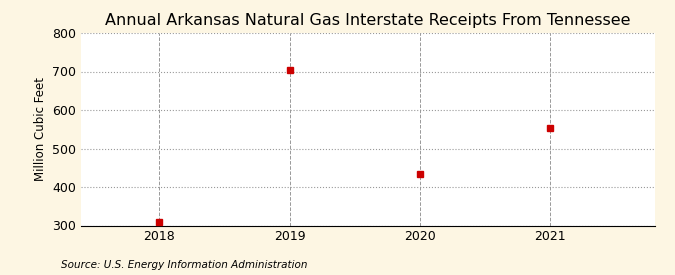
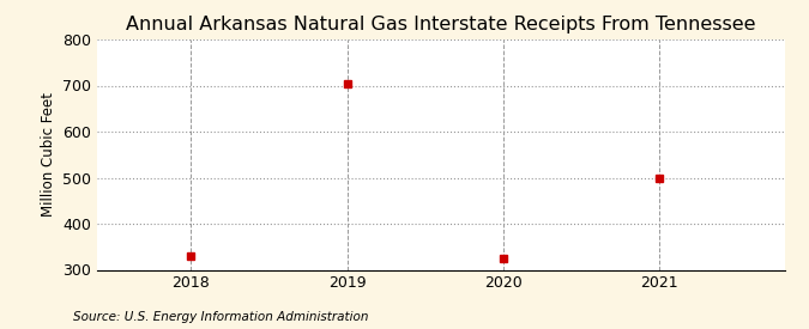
2018: 310 -> 330
2020: 435 -> 325
2021: 554 -> 500
